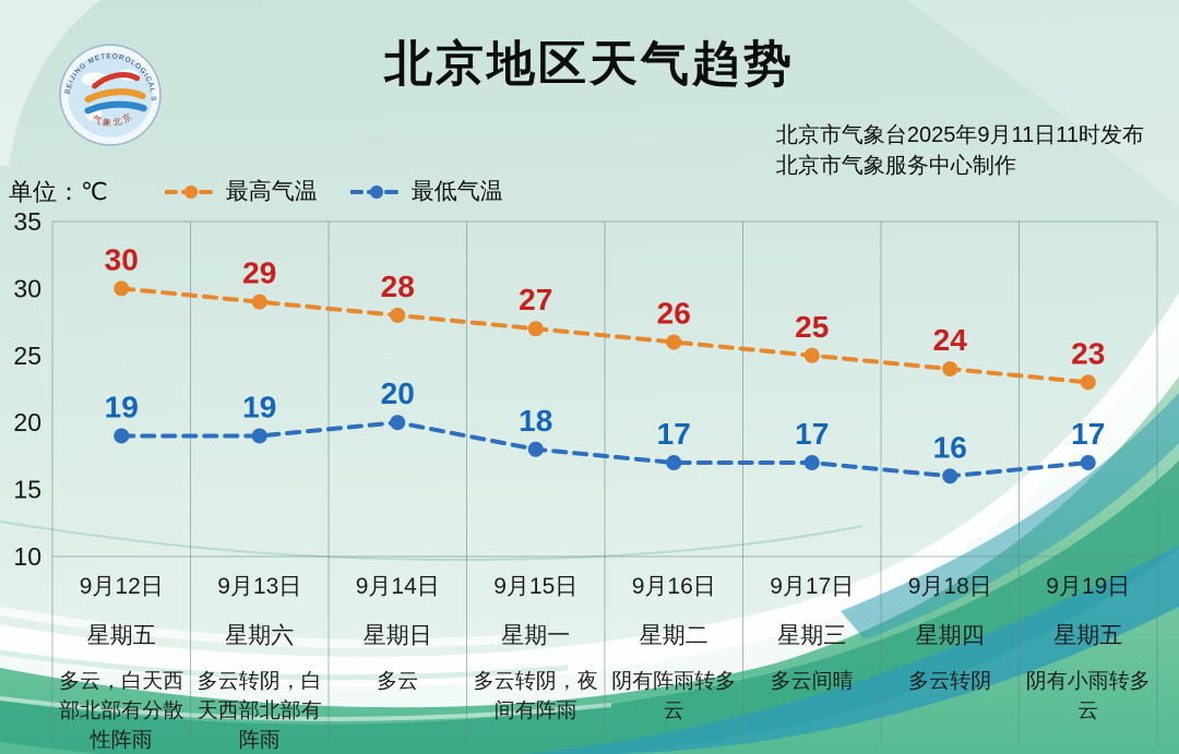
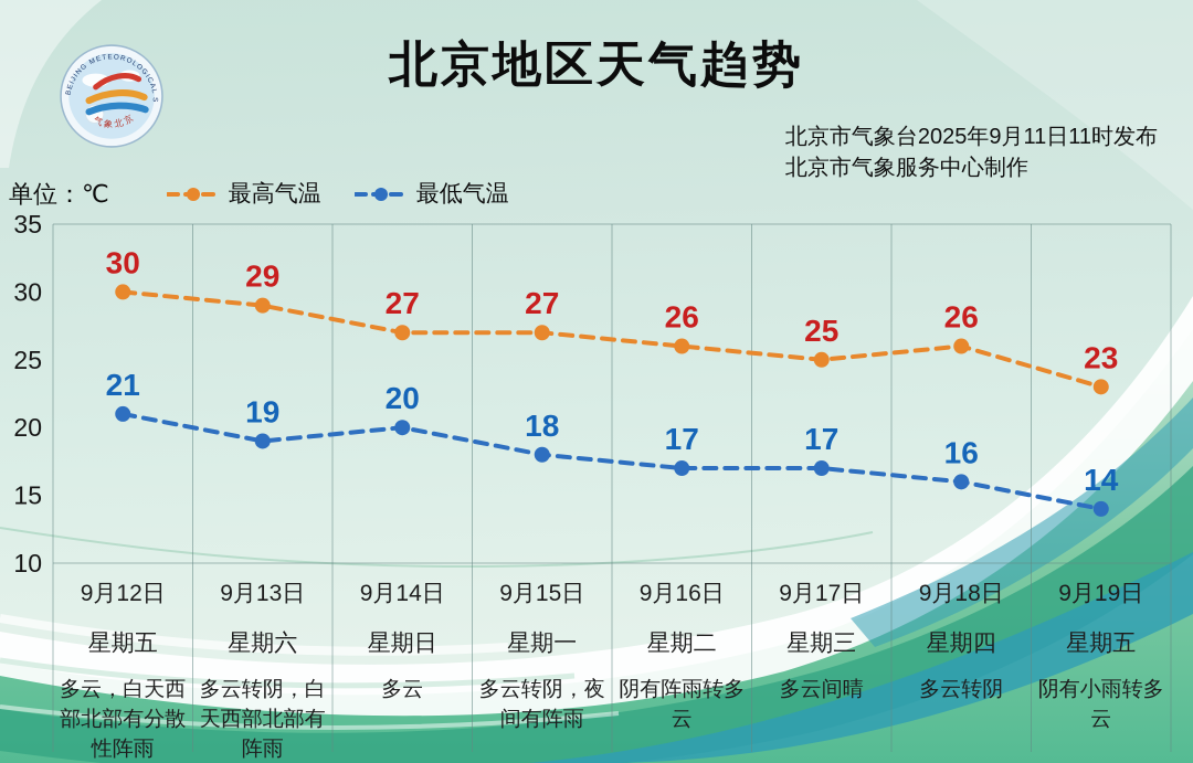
最低气温/9月12日: 19 -> 21
最高气温/9月14日: 28 -> 27
最高气温/9月18日: 24 -> 26
最低气温/9月19日: 17 -> 14
